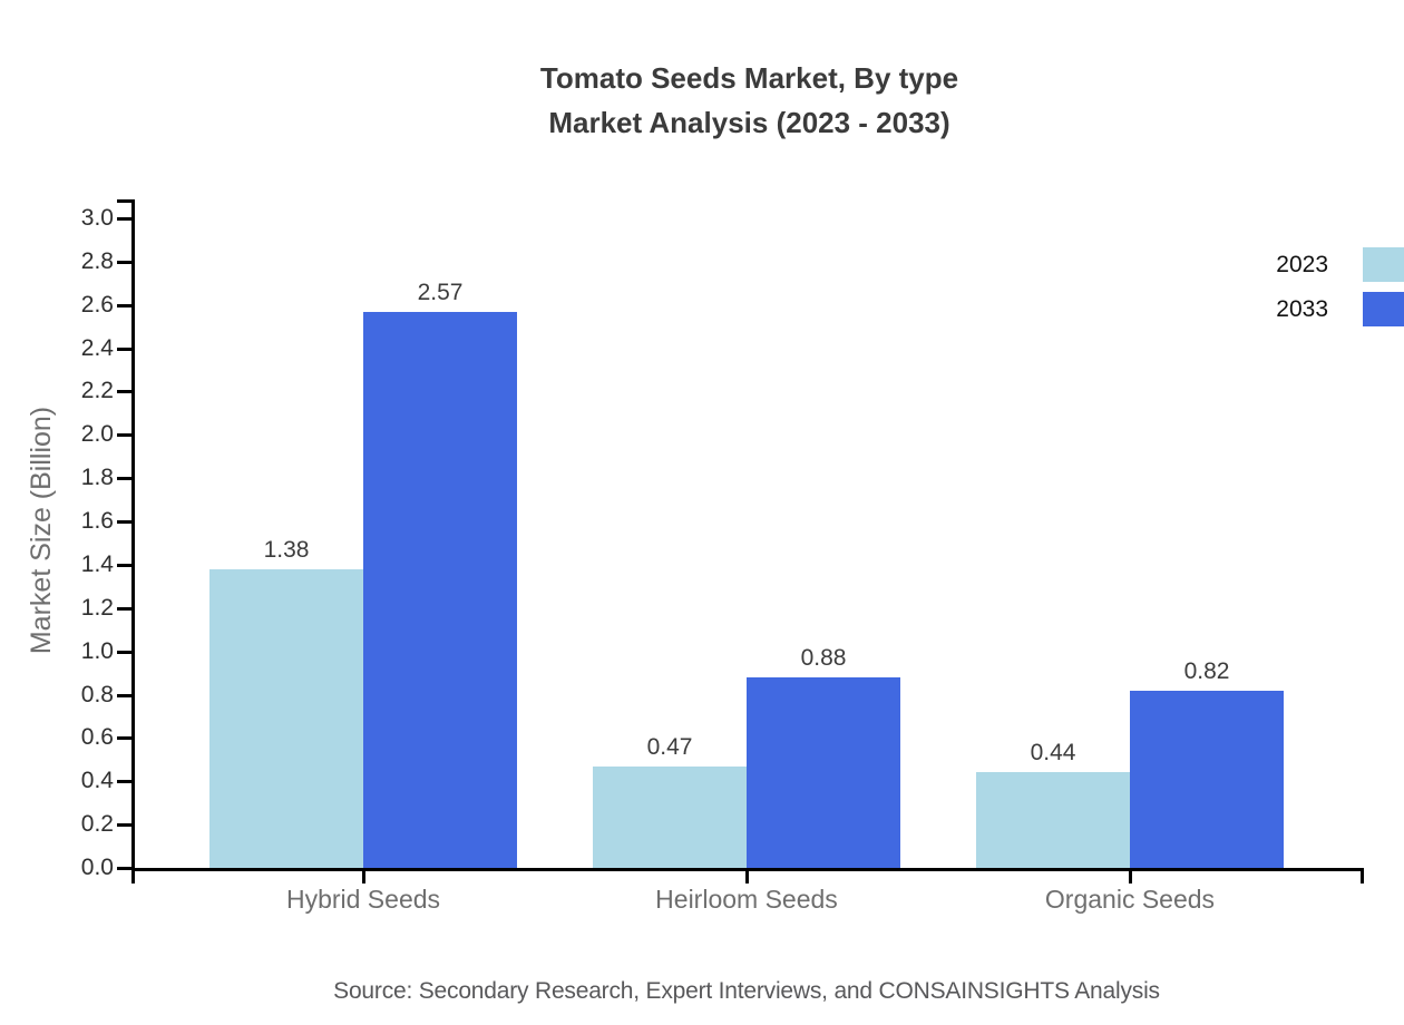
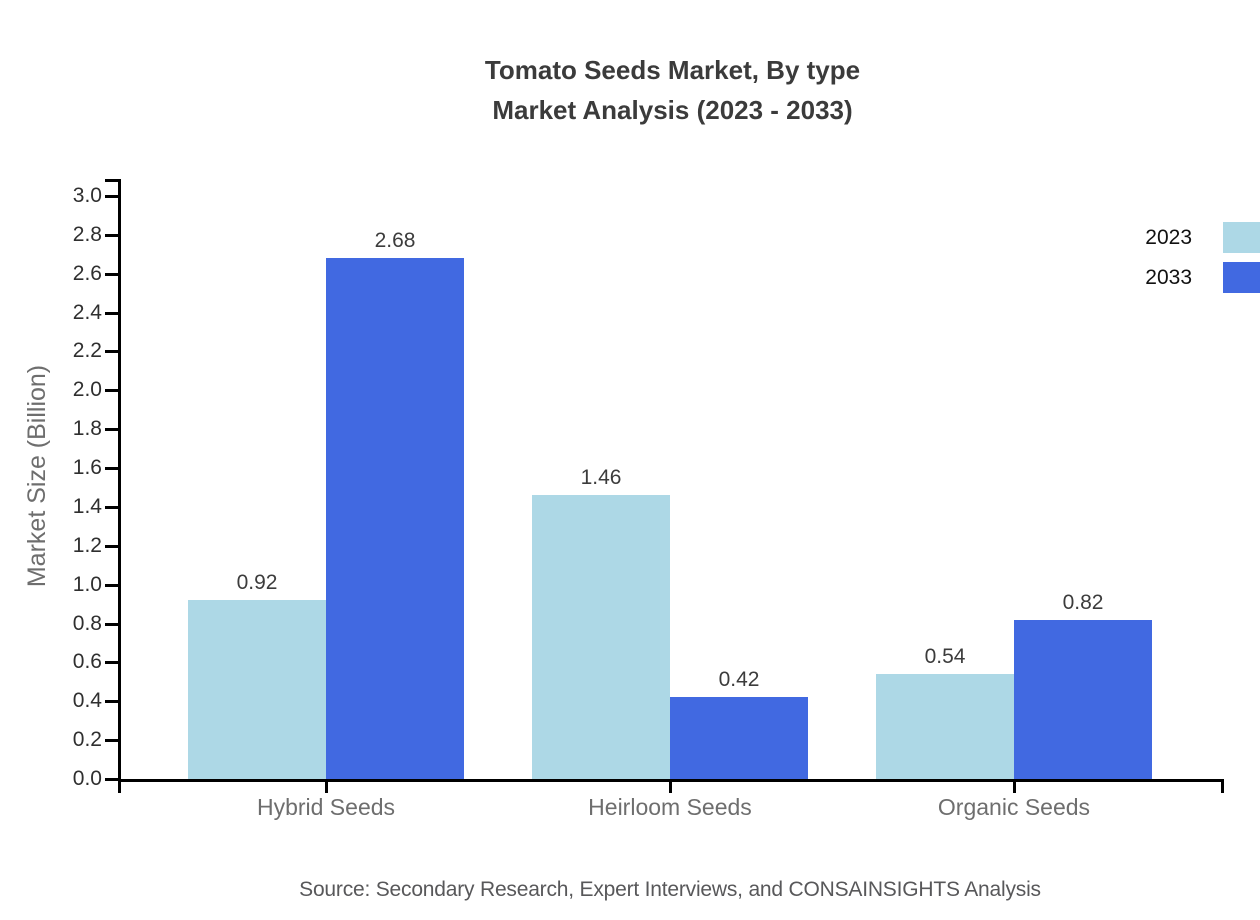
2023/Hybrid Seeds: 1.38 -> 0.92
2033/Hybrid Seeds: 2.57 -> 2.68
2023/Heirloom Seeds: 0.47 -> 1.46
2033/Heirloom Seeds: 0.88 -> 0.42
2023/Organic Seeds: 0.44 -> 0.54
